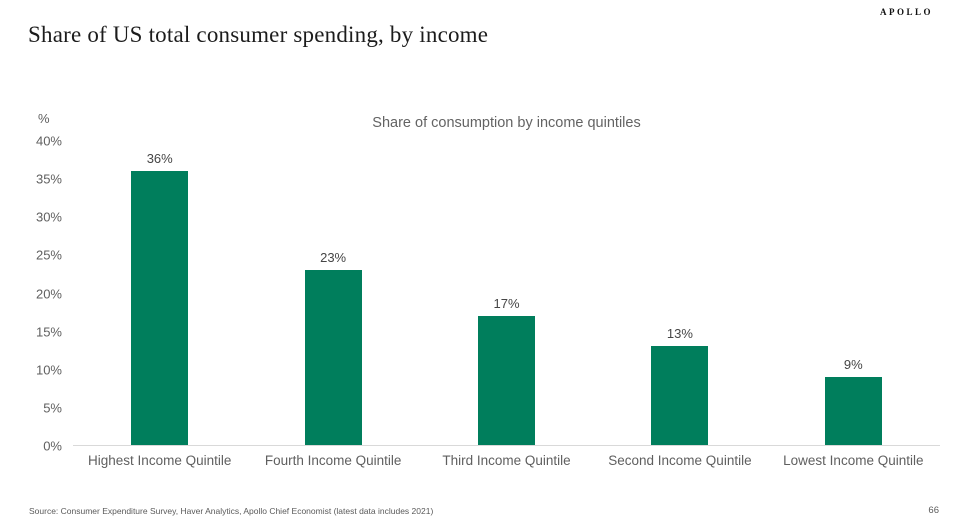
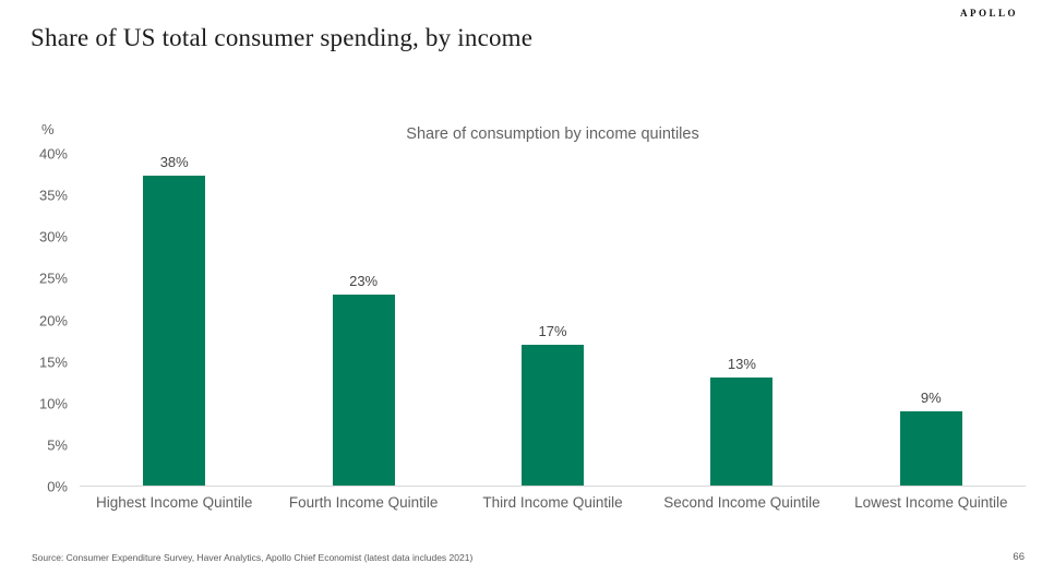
Highest Income Quintile: 36% -> 38%
